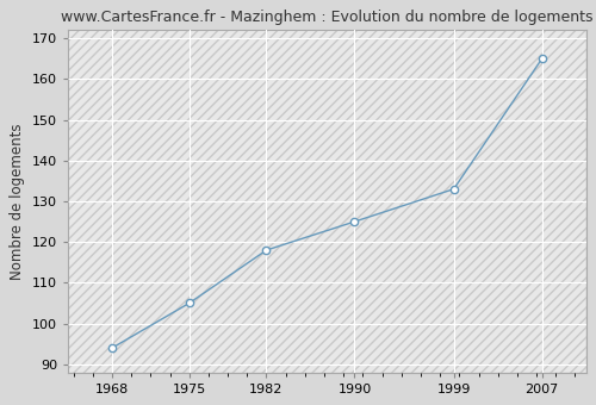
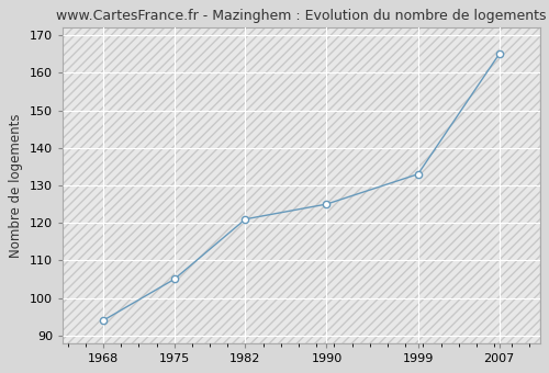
1982: 118 -> 121
